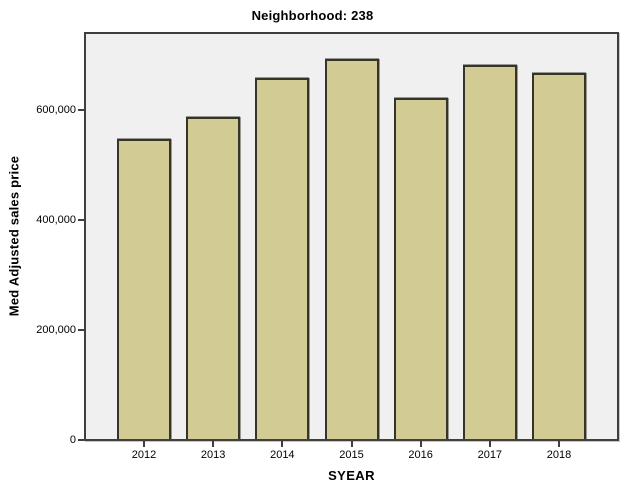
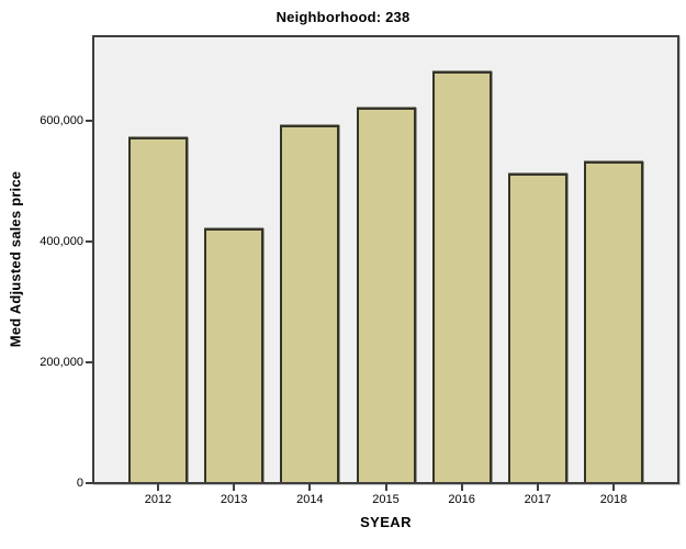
2012: 550000 -> 570000
2013: 590000 -> 420000
2014: 660000 -> 590000
2015: 690000 -> 620000
2016: 620000 -> 680000
2017: 680000 -> 510000
2018: 660000 -> 530000
